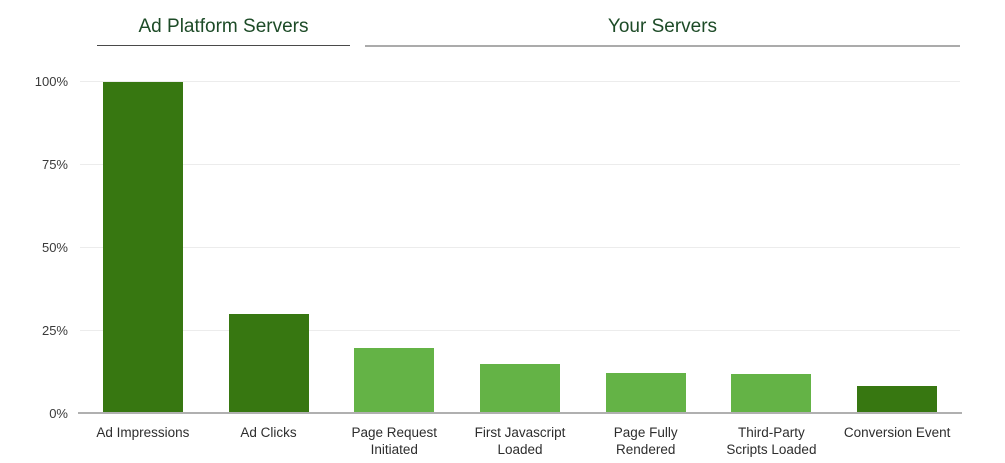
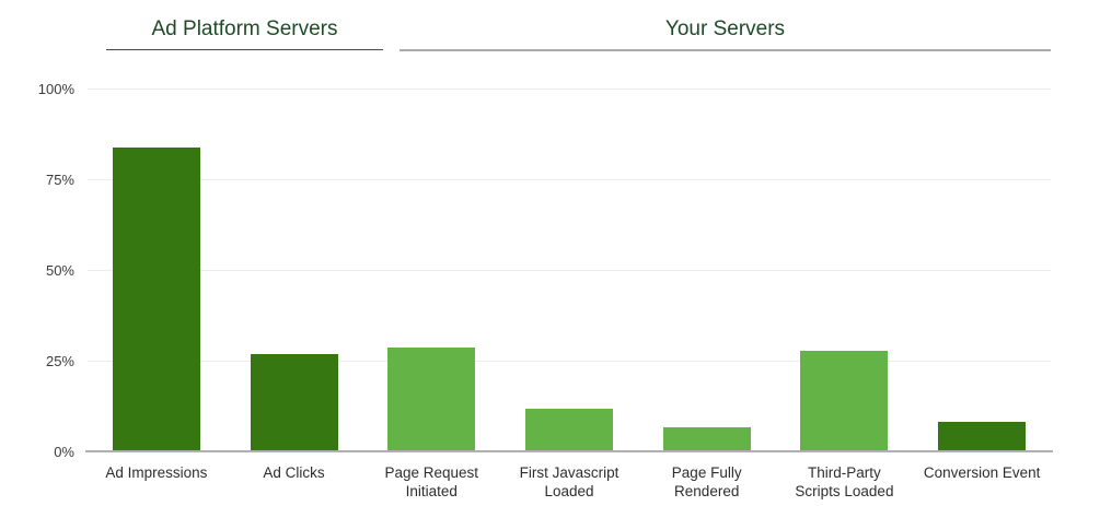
Ad Impressions: 100% -> 84%
Ad Clicks: 30% -> 27%
Page Request Initiated: 20% -> 29%
First Javascript Loaded: 15% -> 12%
Page Fully Rendered: 12% -> 7%
Third-Party Scripts Loaded: 12% -> 28%
